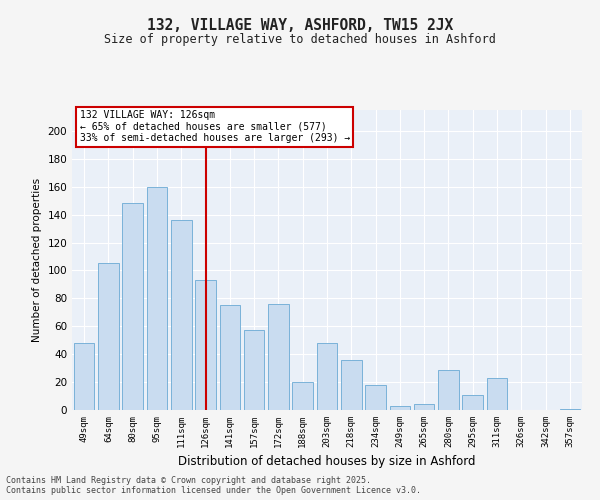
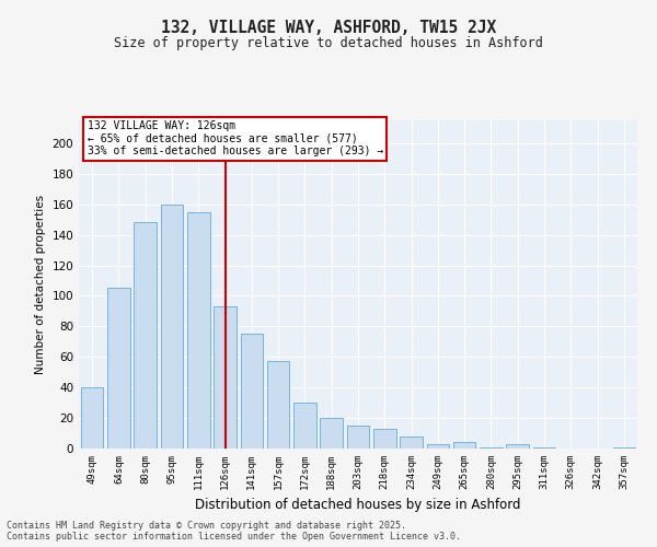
49sqm: 48 -> 40
111sqm: 136 -> 155
172sqm: 76 -> 30
203sqm: 48 -> 15
218sqm: 36 -> 13
234sqm: 18 -> 8
280sqm: 29 -> 1
295sqm: 11 -> 3
311sqm: 23 -> 1
